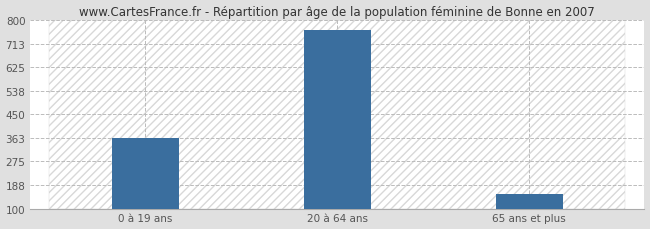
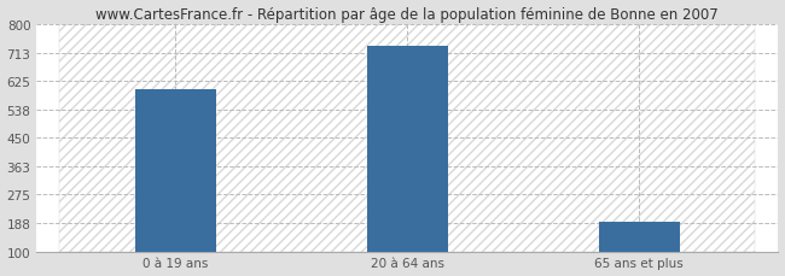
0 à 19 ans: 363 -> 600
20 à 64 ans: 763 -> 735
65 ans et plus: 155 -> 190
